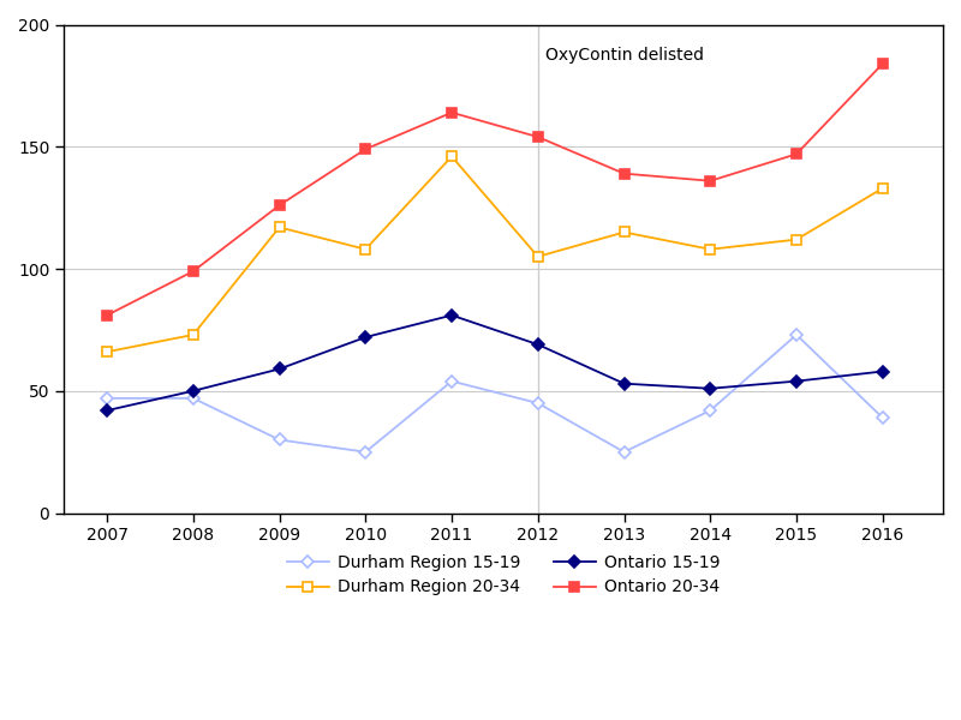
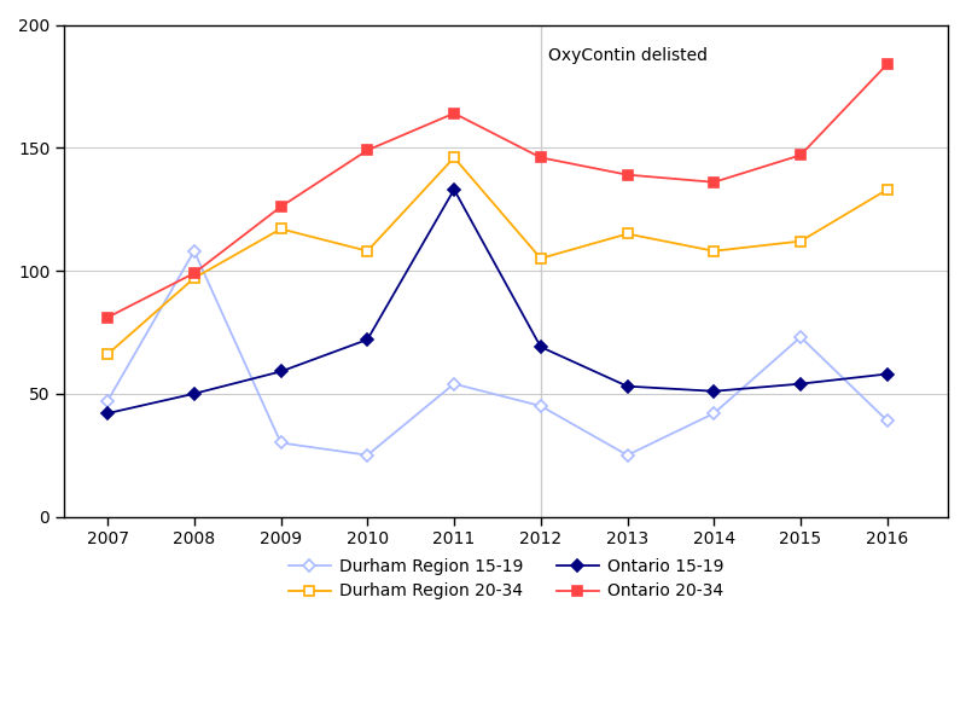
Durham Region 15-19/2008: 47 -> 108
Durham Region 20-34/2008: 73 -> 97
Ontario 15-19/2011: 81 -> 133
Ontario 20-34/2012: 154 -> 146
